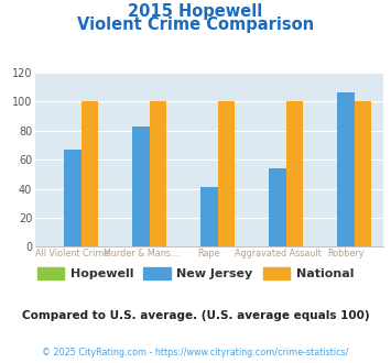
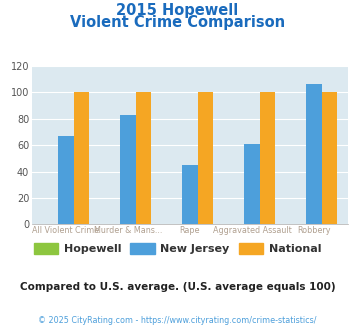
New Jersey/Rape: 41 -> 45
New Jersey/Aggravated Assault: 54 -> 61
